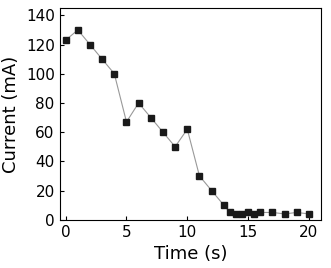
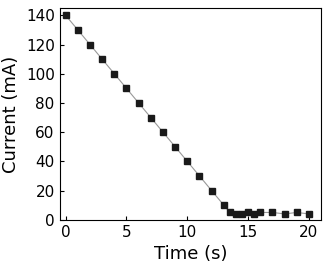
0: 123 -> 140
5: 67 -> 90
10: 62 -> 40
